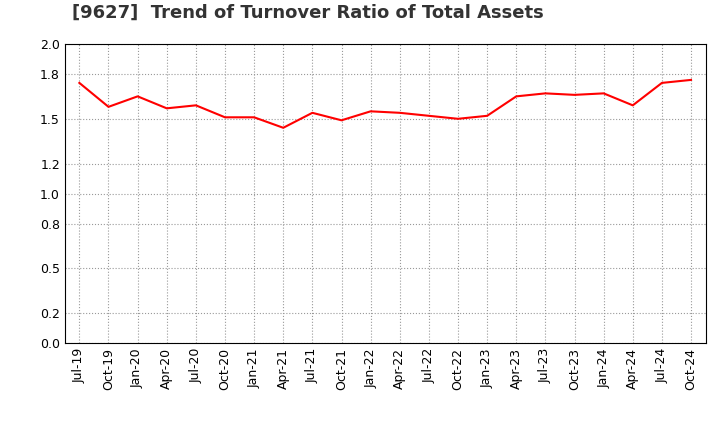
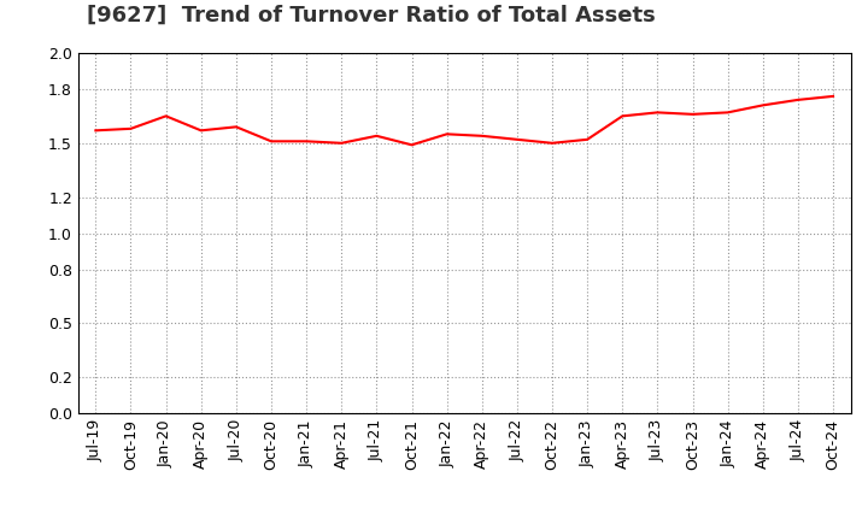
Jul-19: 1.74 -> 1.57
Apr-21: 1.44 -> 1.50
Apr-24: 1.59 -> 1.71
